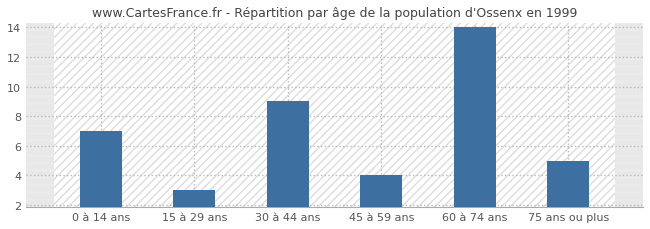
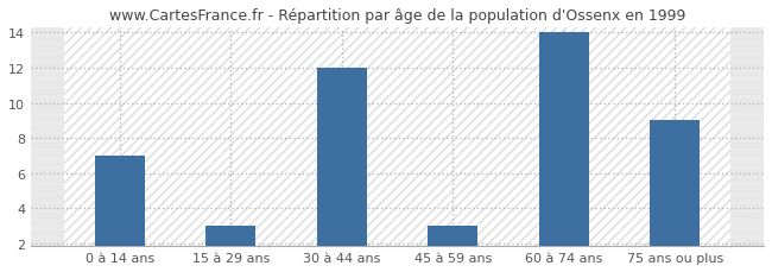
30 à 44 ans: 9 -> 12
45 à 59 ans: 4 -> 3
75 ans ou plus: 5 -> 9
